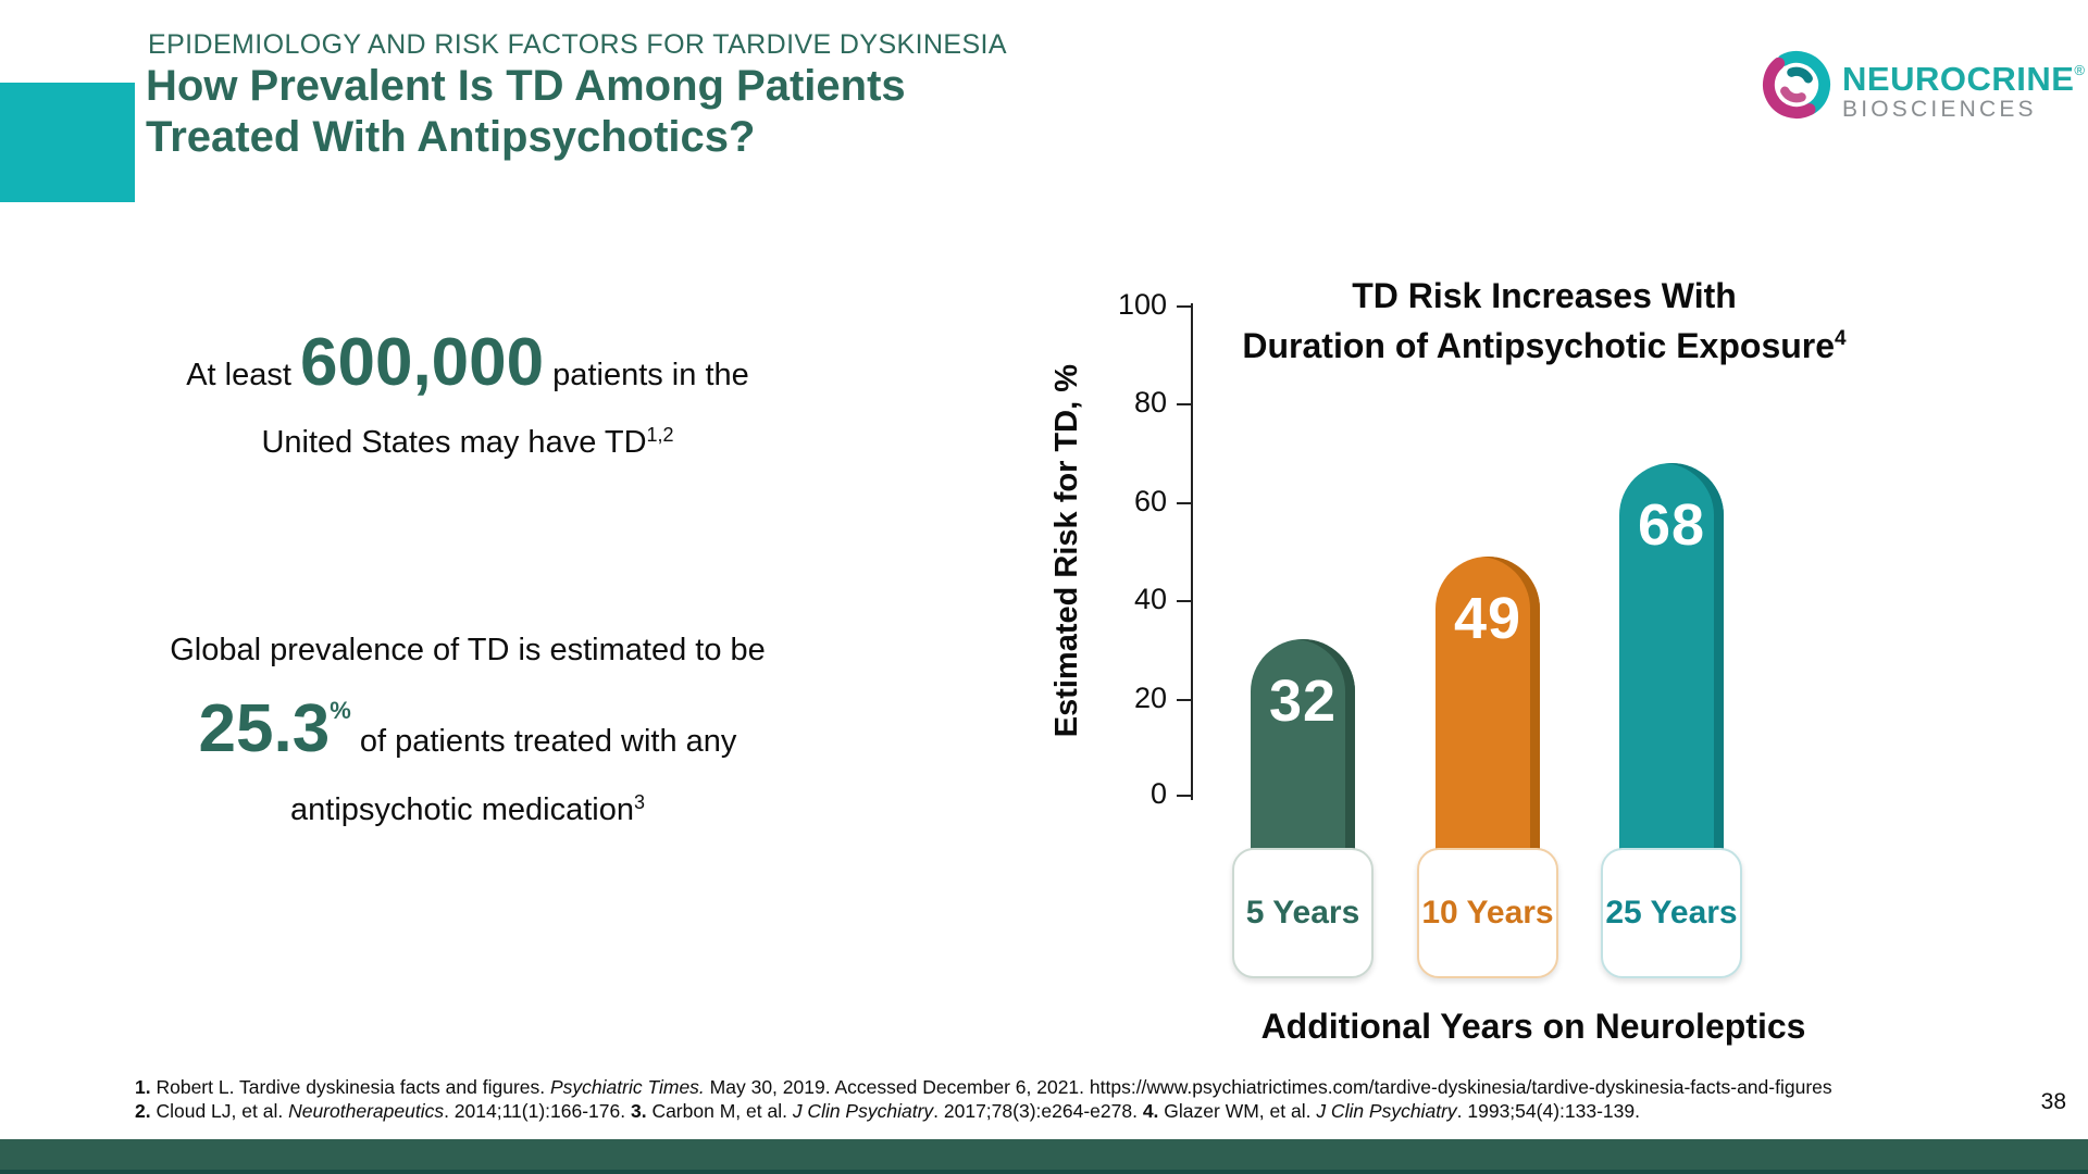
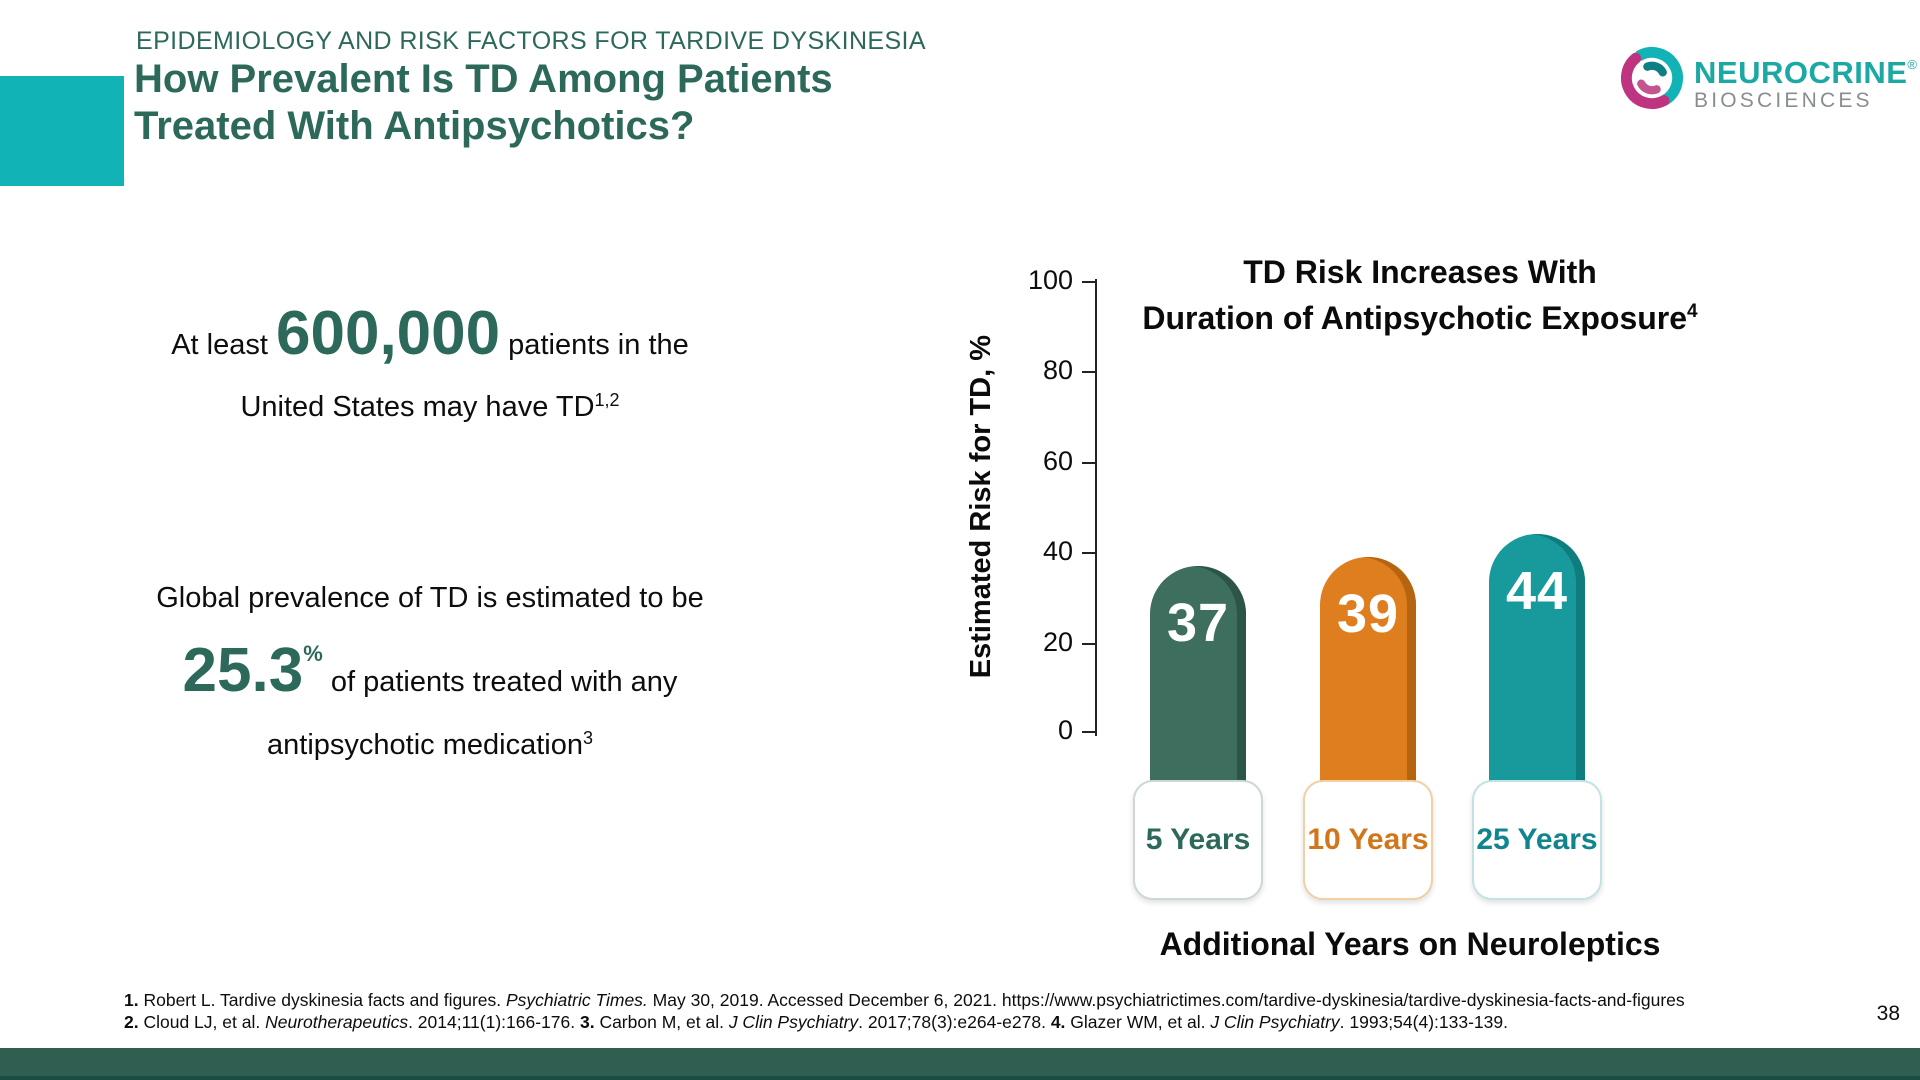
5 Years: 32 -> 37
10 Years: 49 -> 39
25 Years: 68 -> 44
